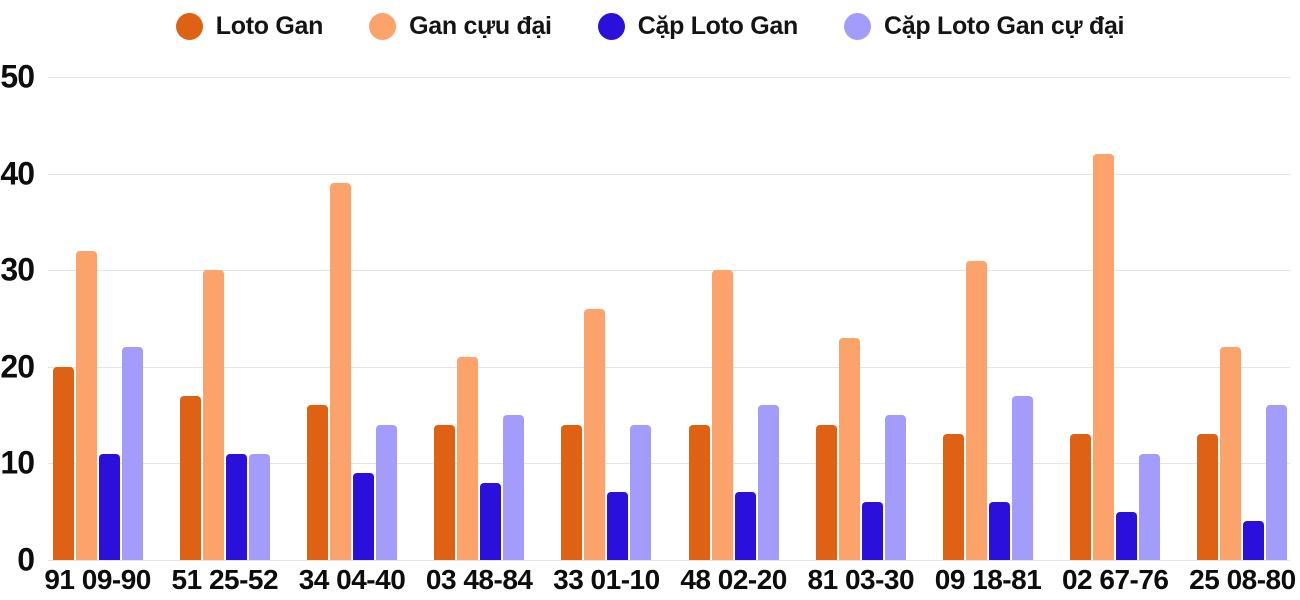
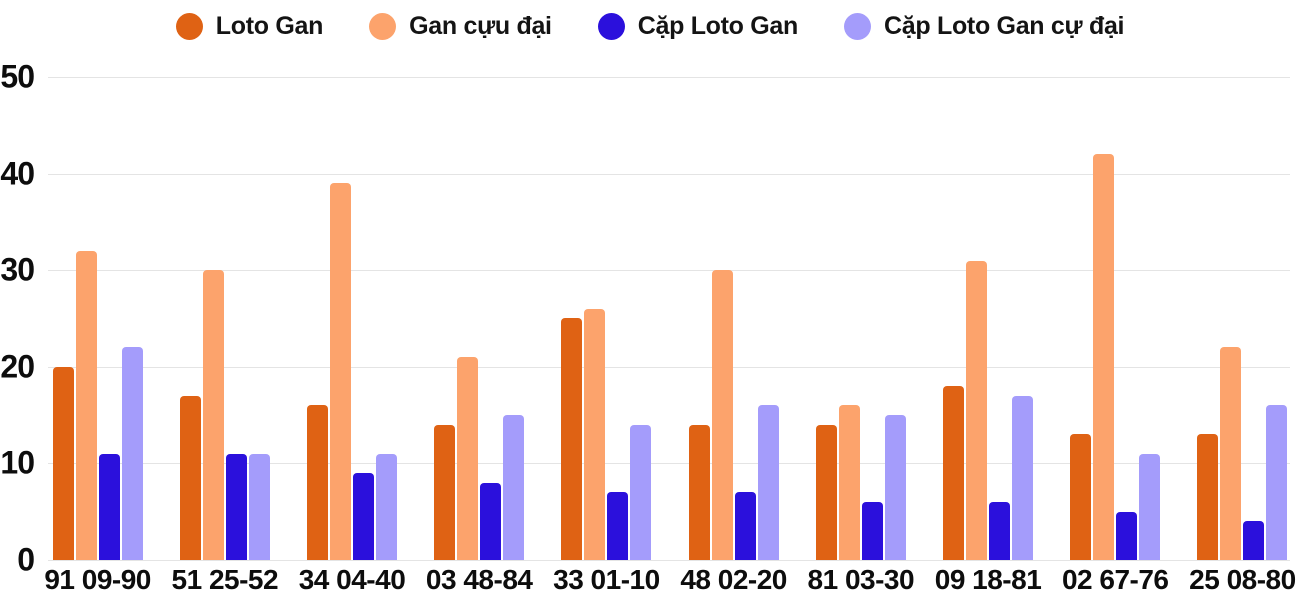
Cặp Loto Gan cự đại/34 04-40: 14 -> 11
Loto Gan/33 01-10: 14 -> 25
Gan cựu đại/81 03-30: 23 -> 16
Loto Gan/09 18-81: 13 -> 18
